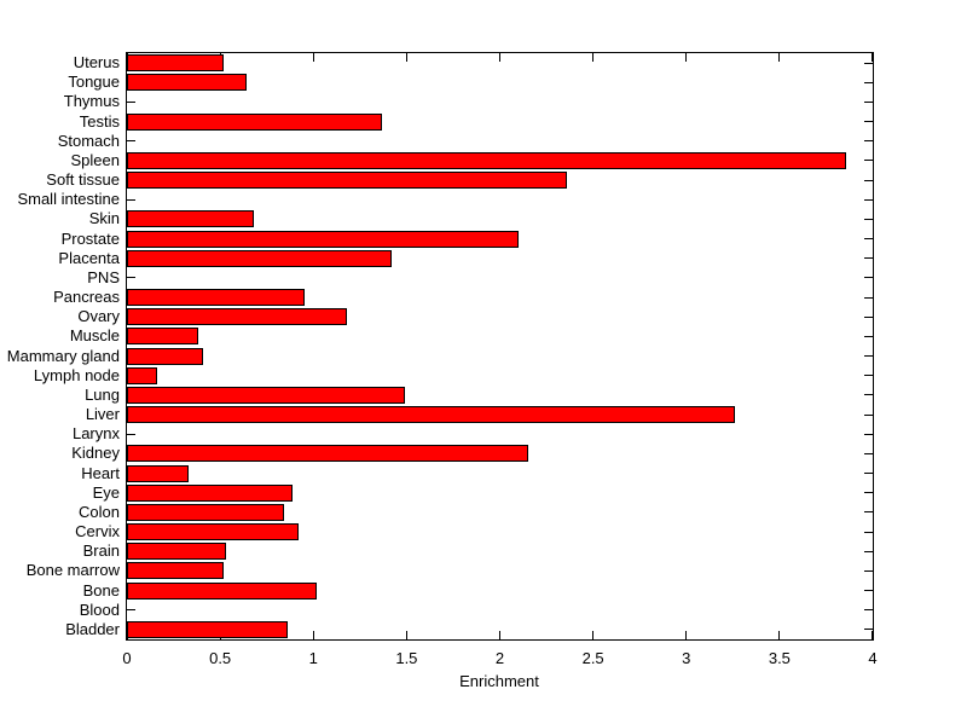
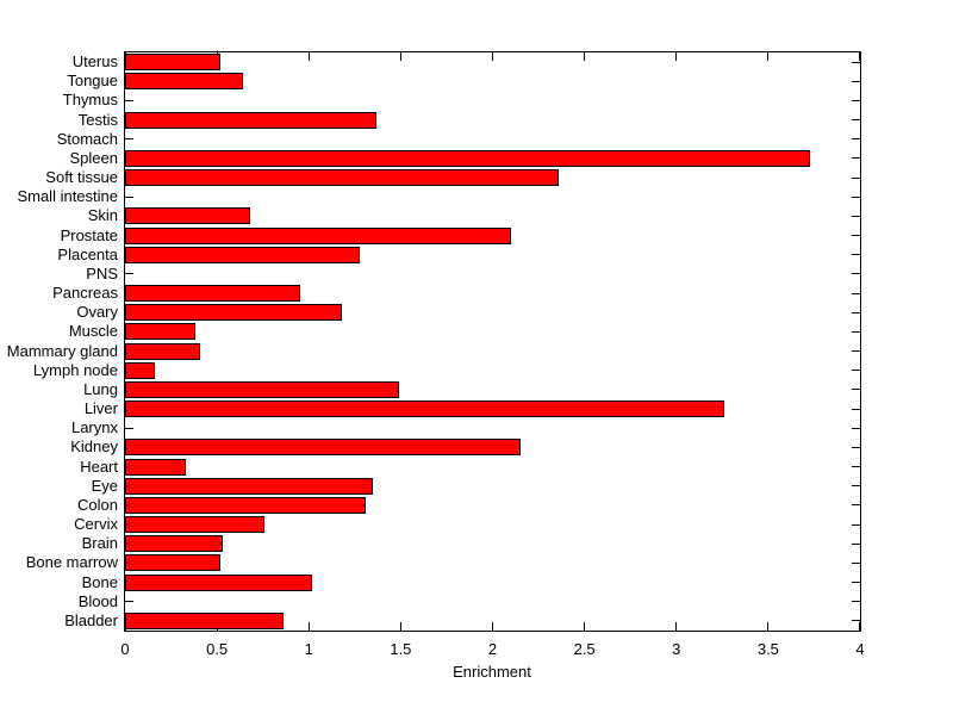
Spleen: 3.86 -> 3.73
Placenta: 1.42 -> 1.28
Eye: 0.89 -> 1.35
Colon: 0.84 -> 1.31
Cervix: 0.92 -> 0.76
